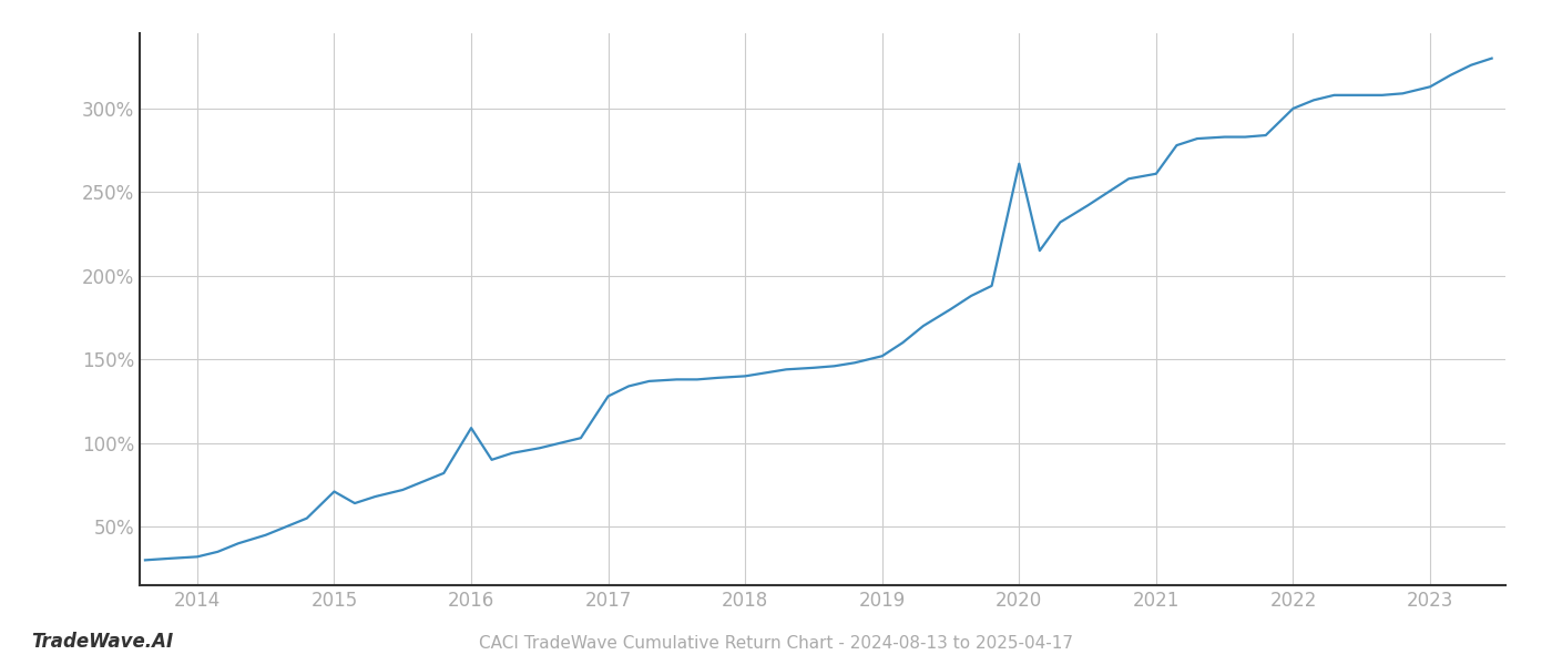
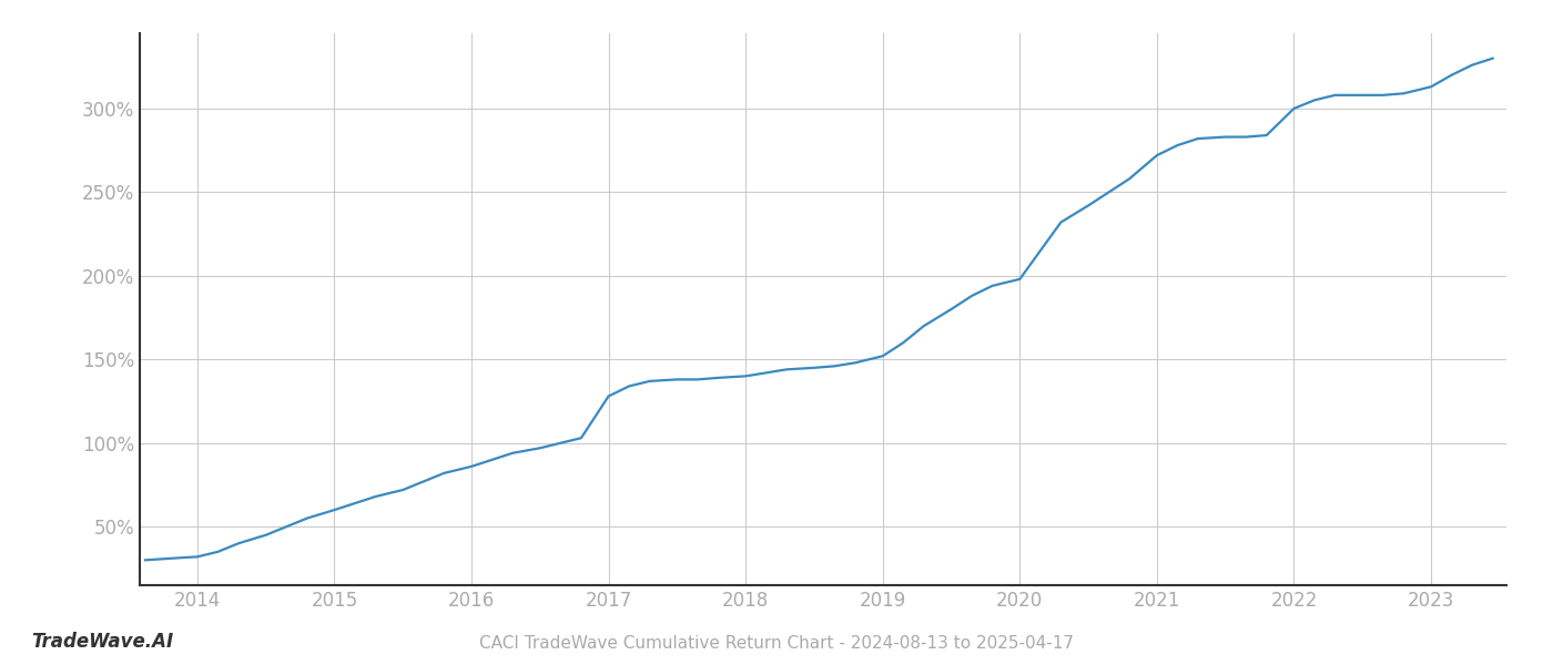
2015: 71% -> 60%
2016: 109% -> 86%
2020: 267% -> 198%
2021: 261% -> 272%
